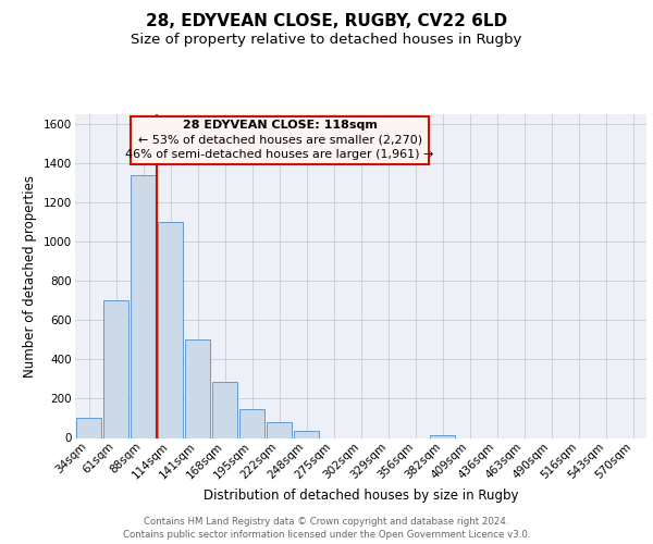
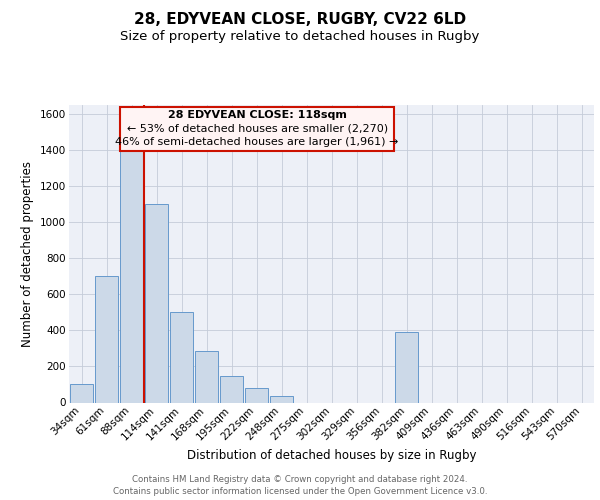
88sqm: 1340 -> 1400
382sqm: 20 -> 390
